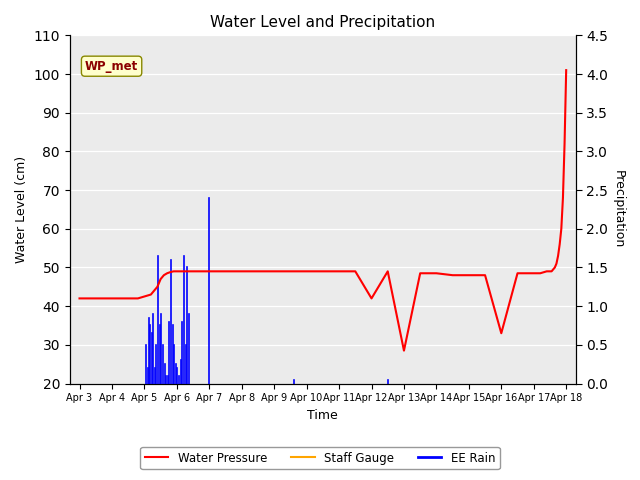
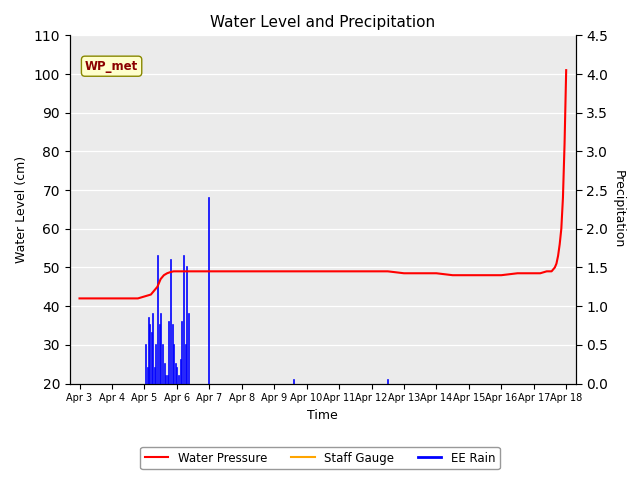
Apr 12: 42.0 -> 49.0
Apr 13: 28.5 -> 48.5
Apr 16: 33.0 -> 48.0
